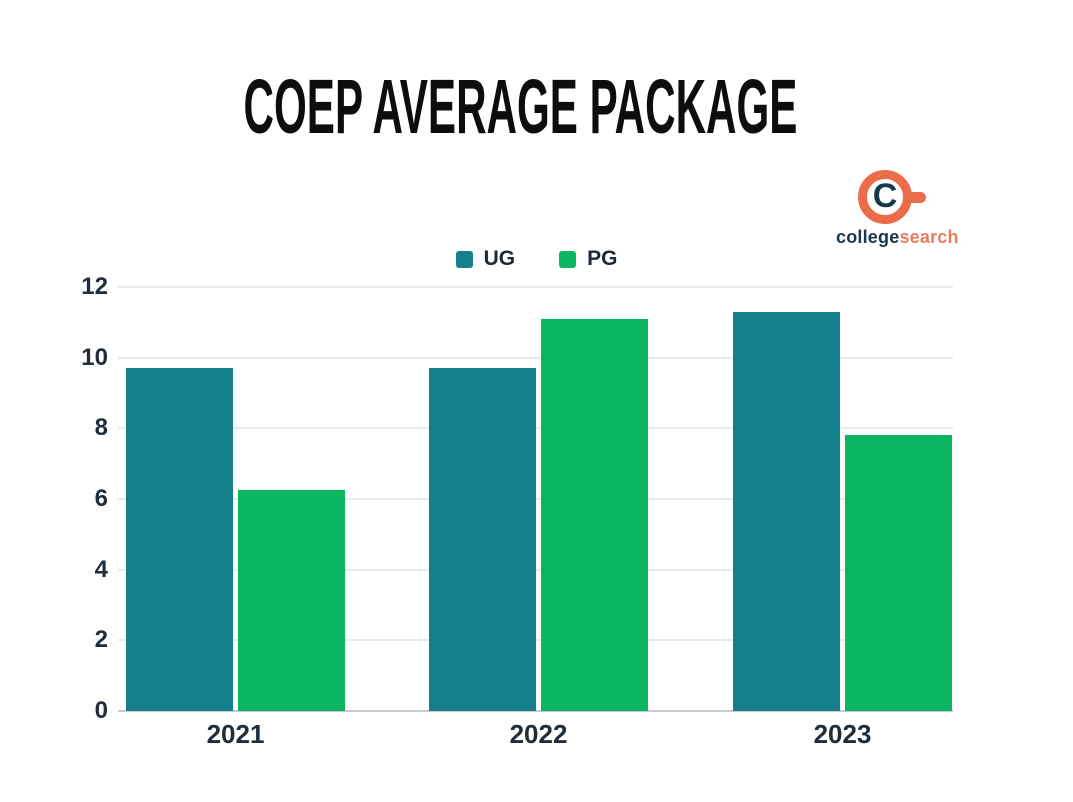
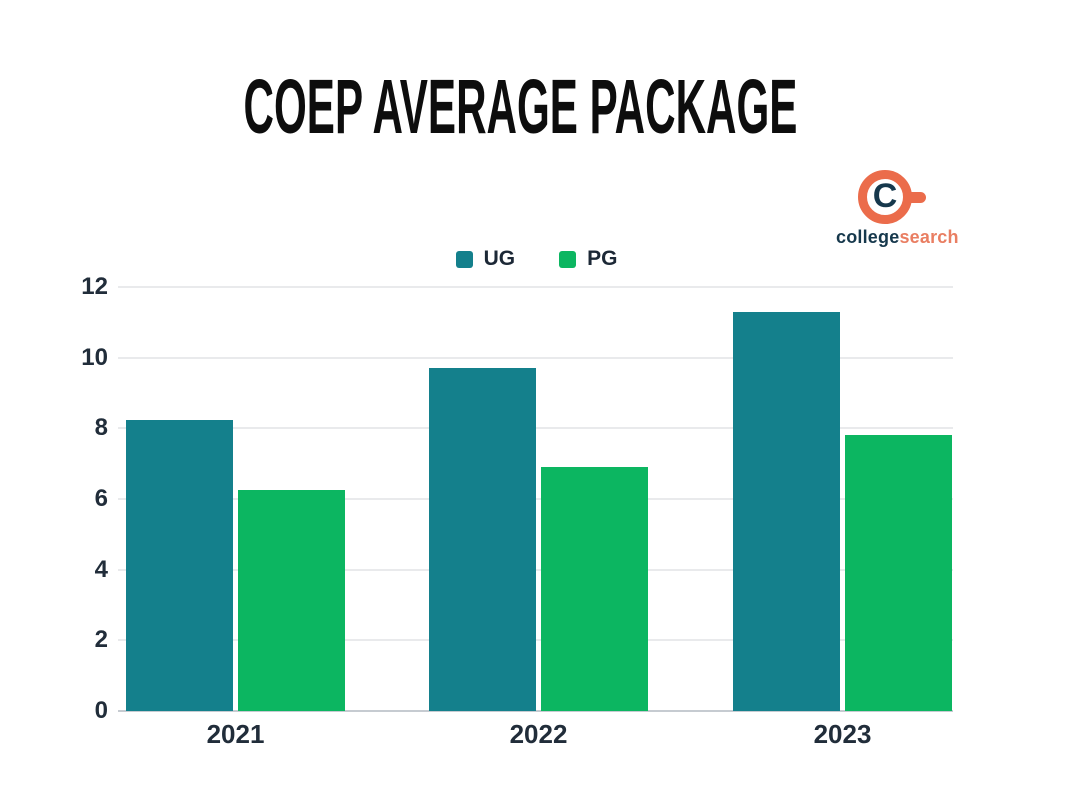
UG/2021: 9.7 -> 8.2
PG/2022: 11.1 -> 6.9
